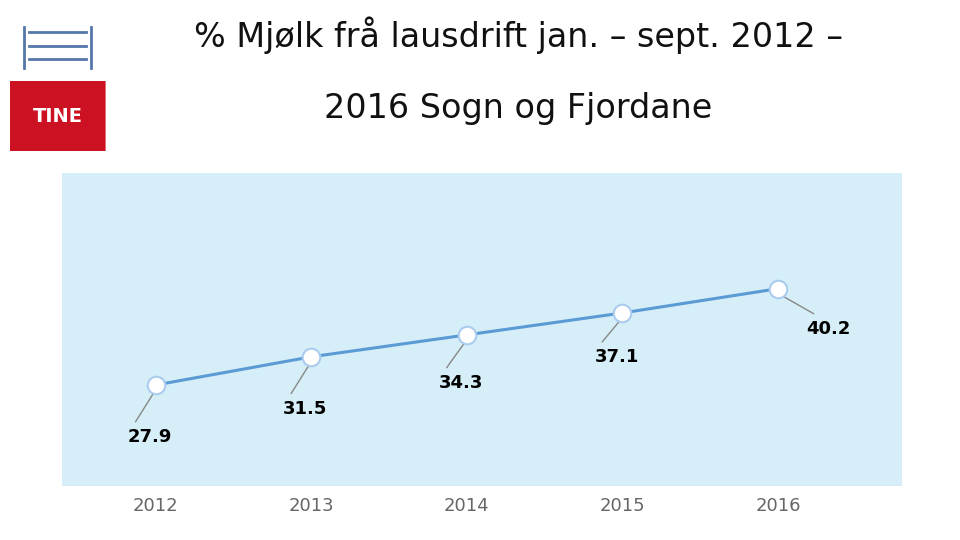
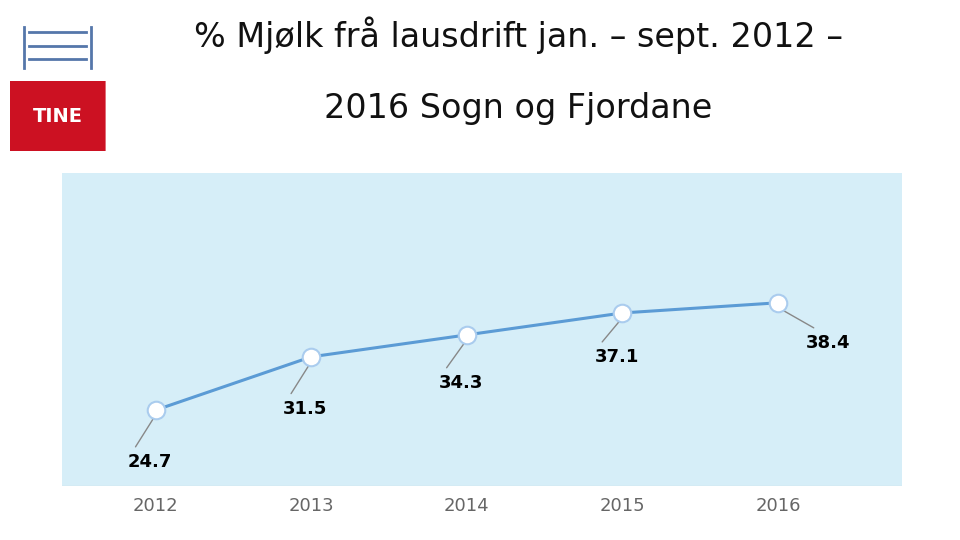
2012: 27.9 -> 24.7
2016: 40.2 -> 38.4
